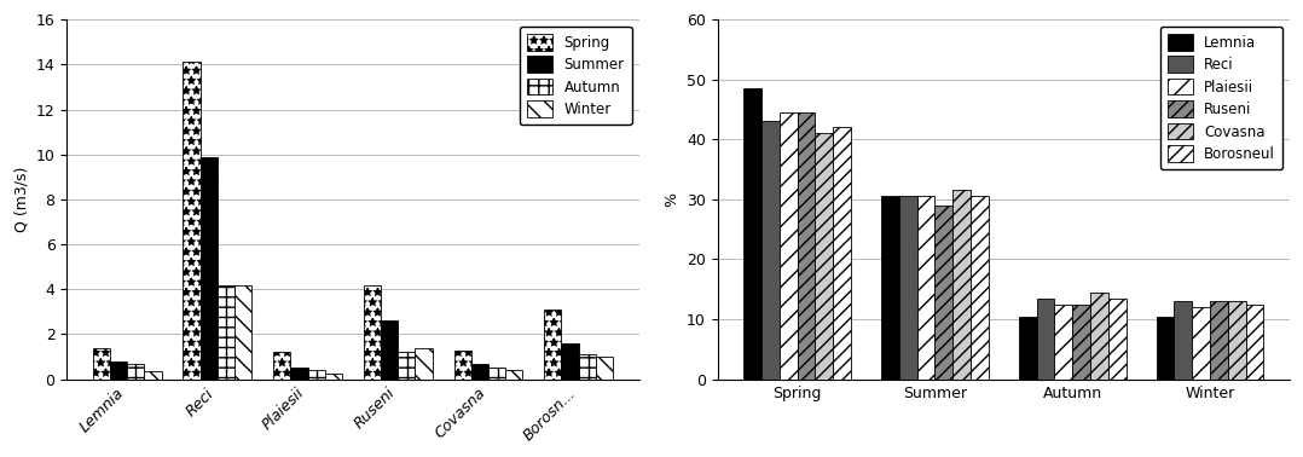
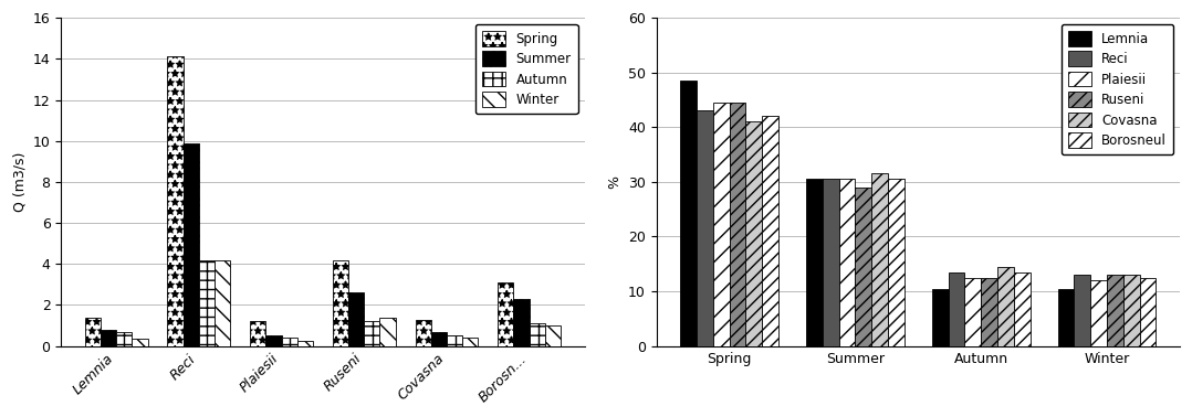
Summer/Borosn...: 1.6 -> 2.3
